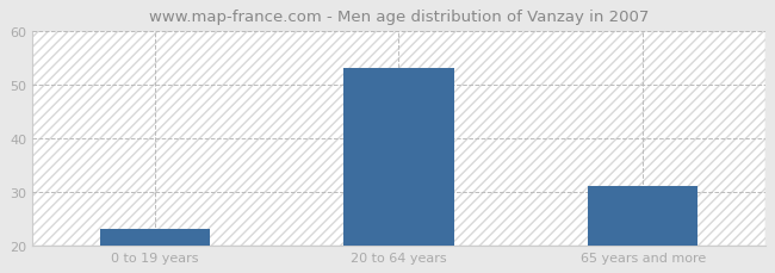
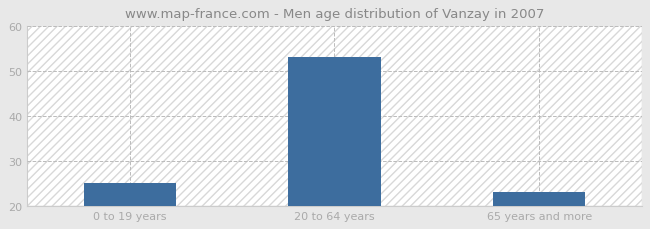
0 to 19 years: 23 -> 25
65 years and more: 31 -> 23
